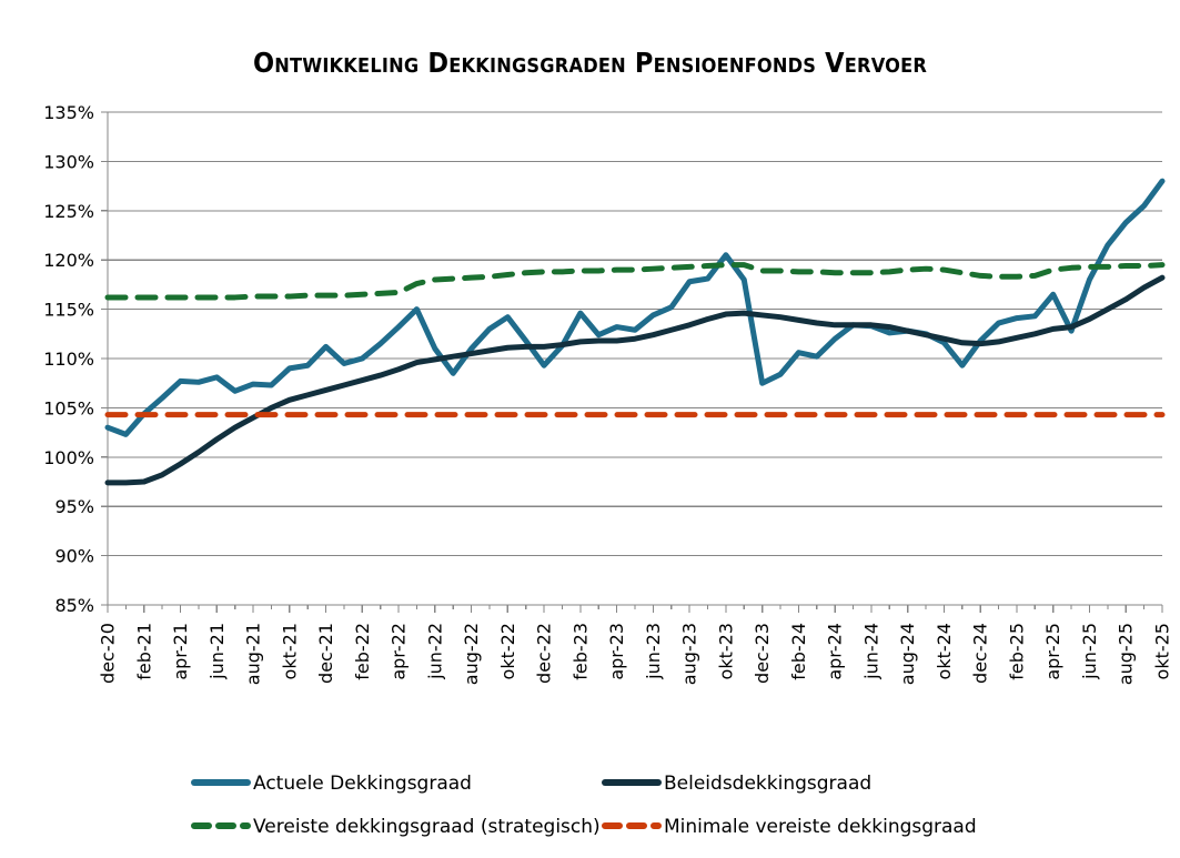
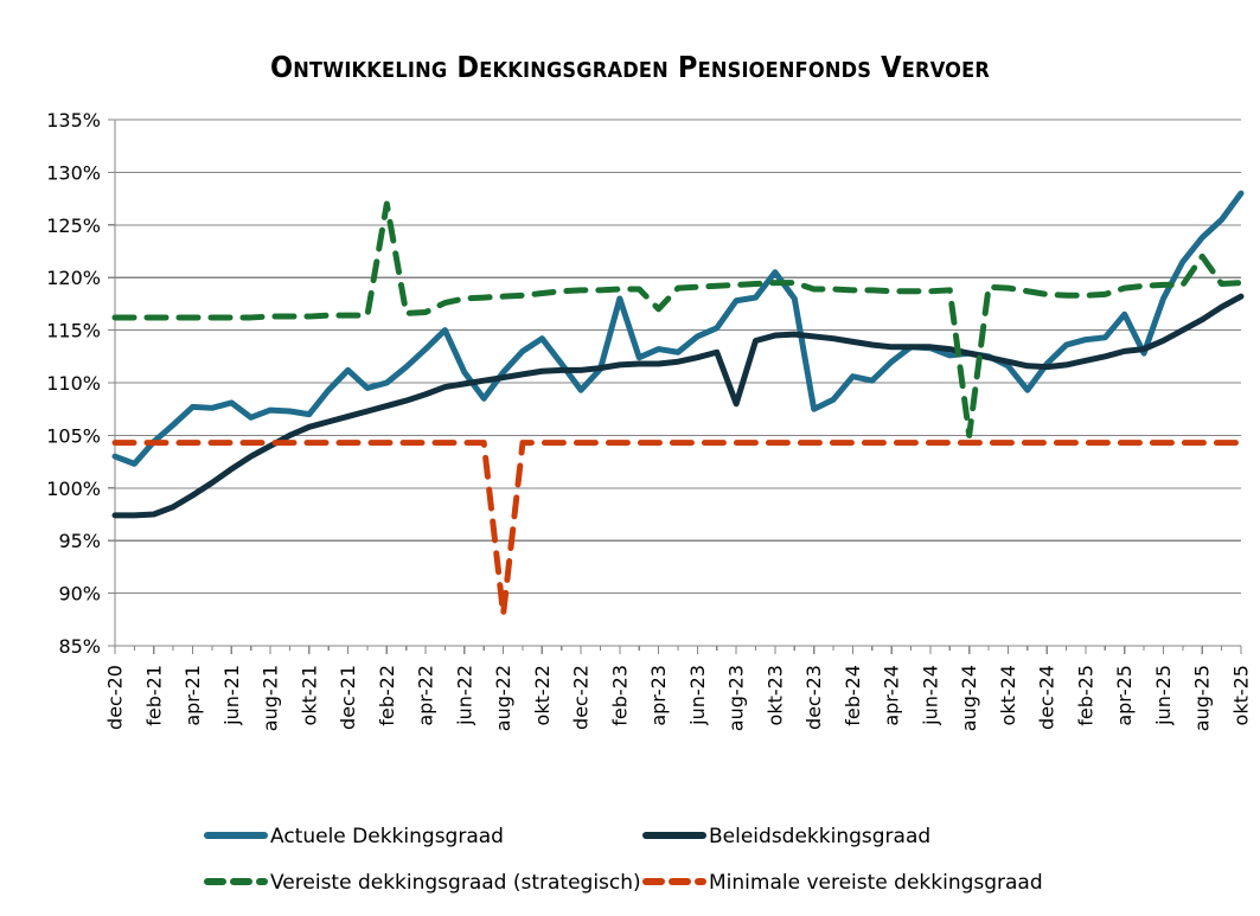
Actuele Dekkingsgraad/okt-21: 109% -> 107%
Vereiste dekkingsgraad (strategisch)/feb-22: 116% -> 127%
Minimale vereiste dekkingsgraad/aug-22: 104% -> 88%
Actuele Dekkingsgraad/feb-23: 115% -> 118%
Vereiste dekkingsgraad (strategisch)/apr-23: 119% -> 117%
Beleidsdekkingsgraad/aug-23: 113% -> 108%
Vereiste dekkingsgraad (strategisch)/aug-24: 119% -> 105%
Vereiste dekkingsgraad (strategisch)/aug-25: 119% -> 122%
